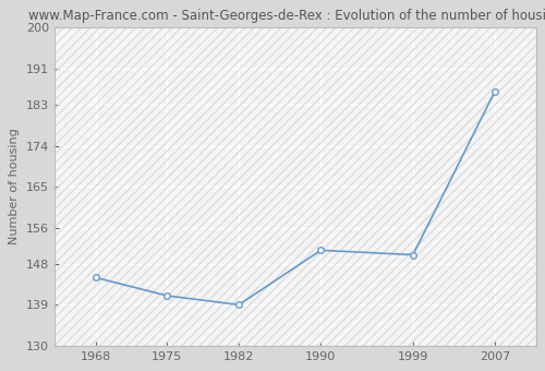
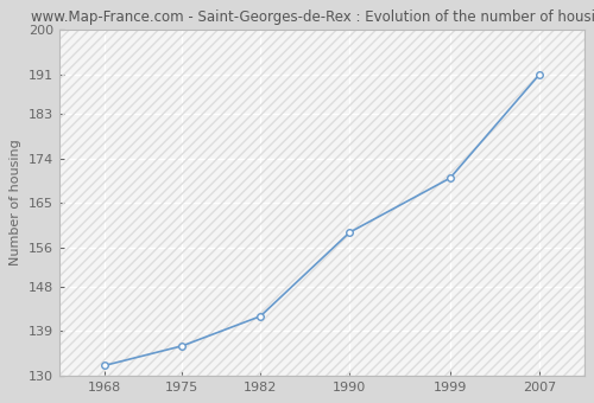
1968: 145 -> 132
1975: 141 -> 136
1982: 139 -> 142
1990: 151 -> 159
1999: 150 -> 170
2007: 186 -> 191
